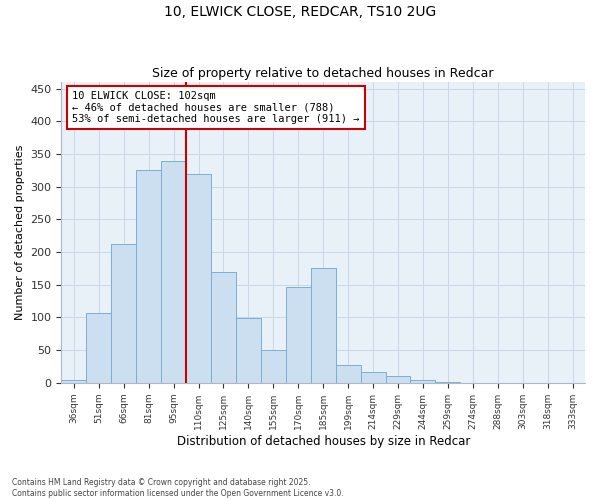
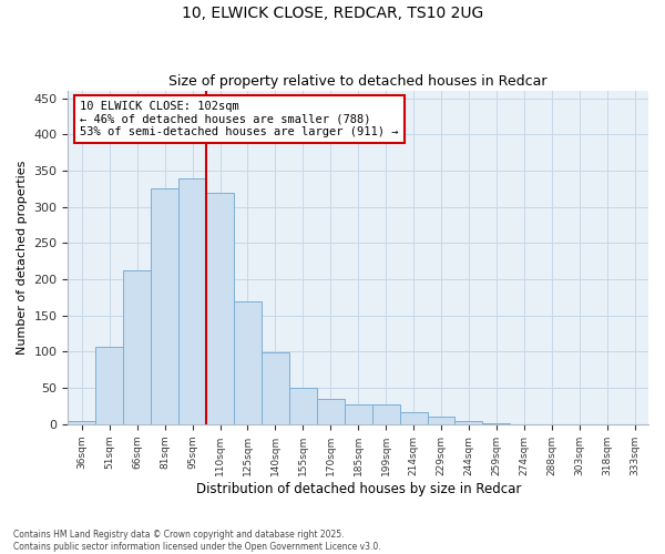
170sqm: 146 -> 35
185sqm: 176 -> 27
